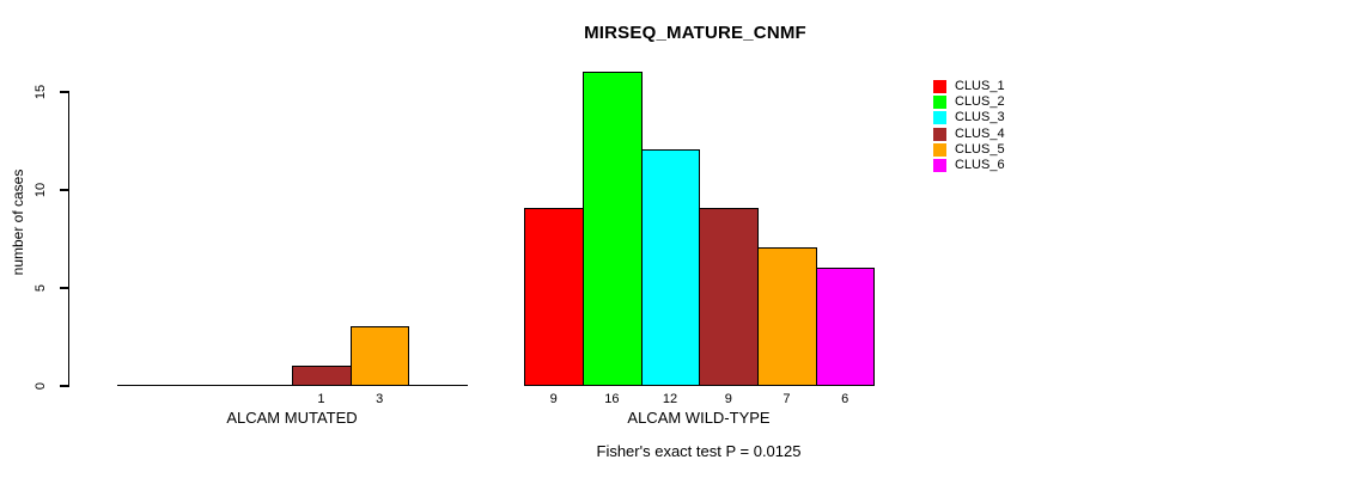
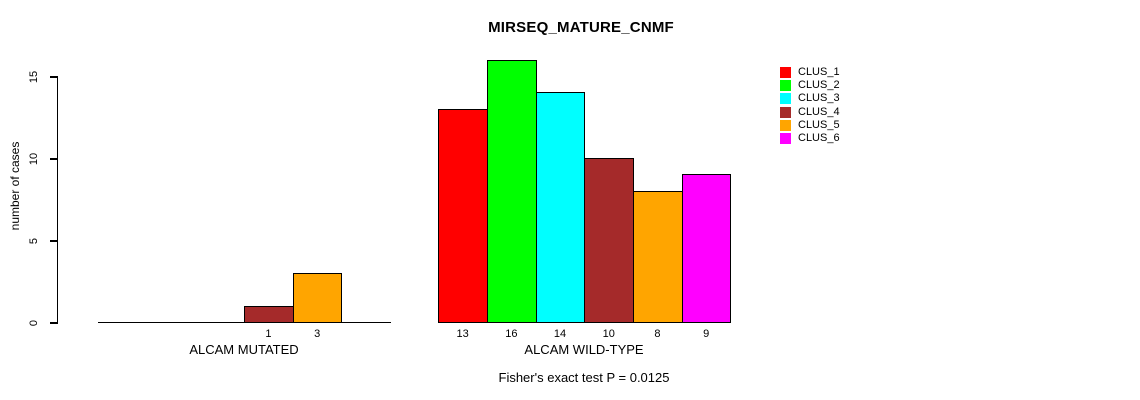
CLUS_1/ALCAM WILD-TYPE: 9 -> 13
CLUS_3/ALCAM WILD-TYPE: 12 -> 14
CLUS_4/ALCAM WILD-TYPE: 9 -> 10
CLUS_5/ALCAM WILD-TYPE: 7 -> 8
CLUS_6/ALCAM WILD-TYPE: 6 -> 9
